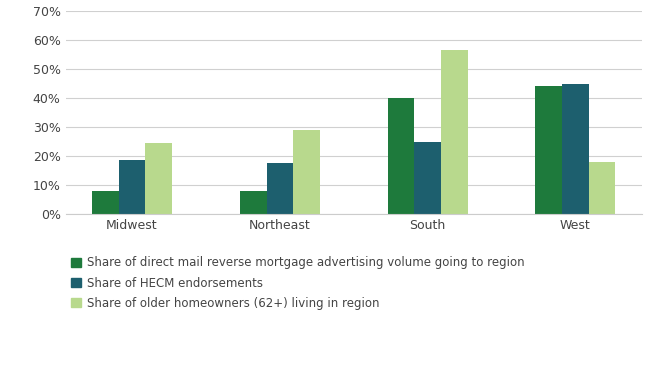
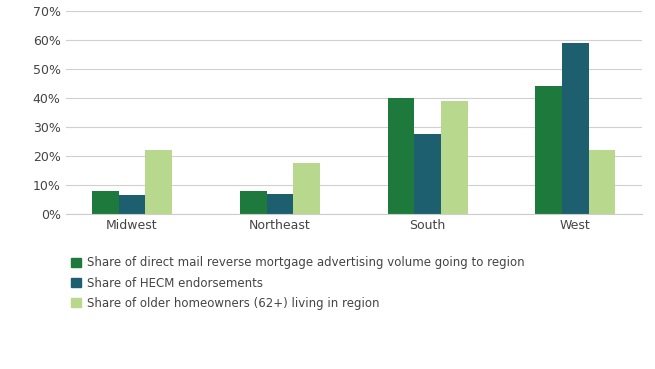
Share of HECM endorsements/Midwest: 18.5% -> 6.5%
Share of older homeowners (62+) living in region/Midwest: 24.5% -> 22.0%
Share of HECM endorsements/Northeast: 17.5% -> 7.0%
Share of older homeowners (62+) living in region/Northeast: 29.0% -> 17.5%
Share of HECM endorsements/South: 25.0% -> 27.5%
Share of older homeowners (62+) living in region/South: 56.5% -> 39.0%
Share of HECM endorsements/West: 45.0% -> 59.0%
Share of older homeowners (62+) living in region/West: 18.0% -> 22.0%
